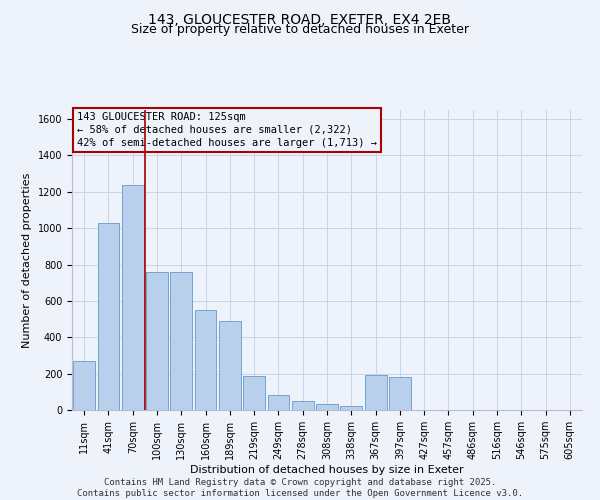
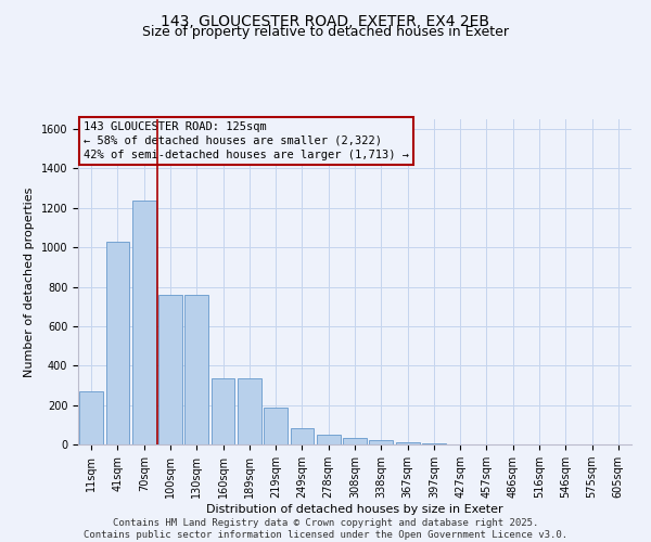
160sqm: 550 -> 340
189sqm: 490 -> 340
367sqm: 190 -> 10
397sqm: 180 -> 0
